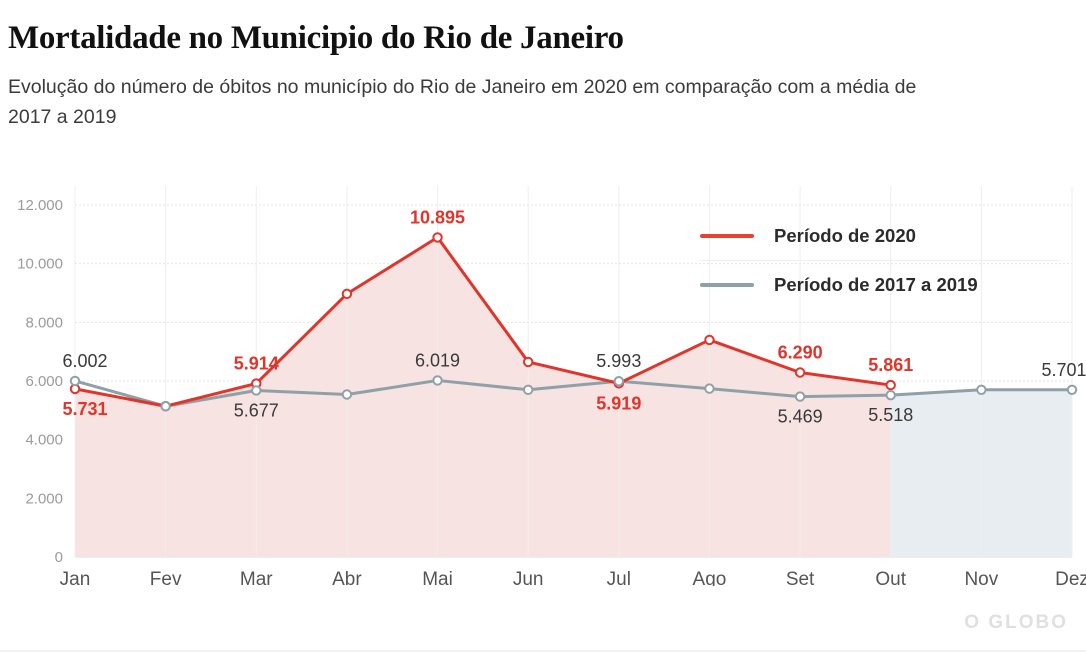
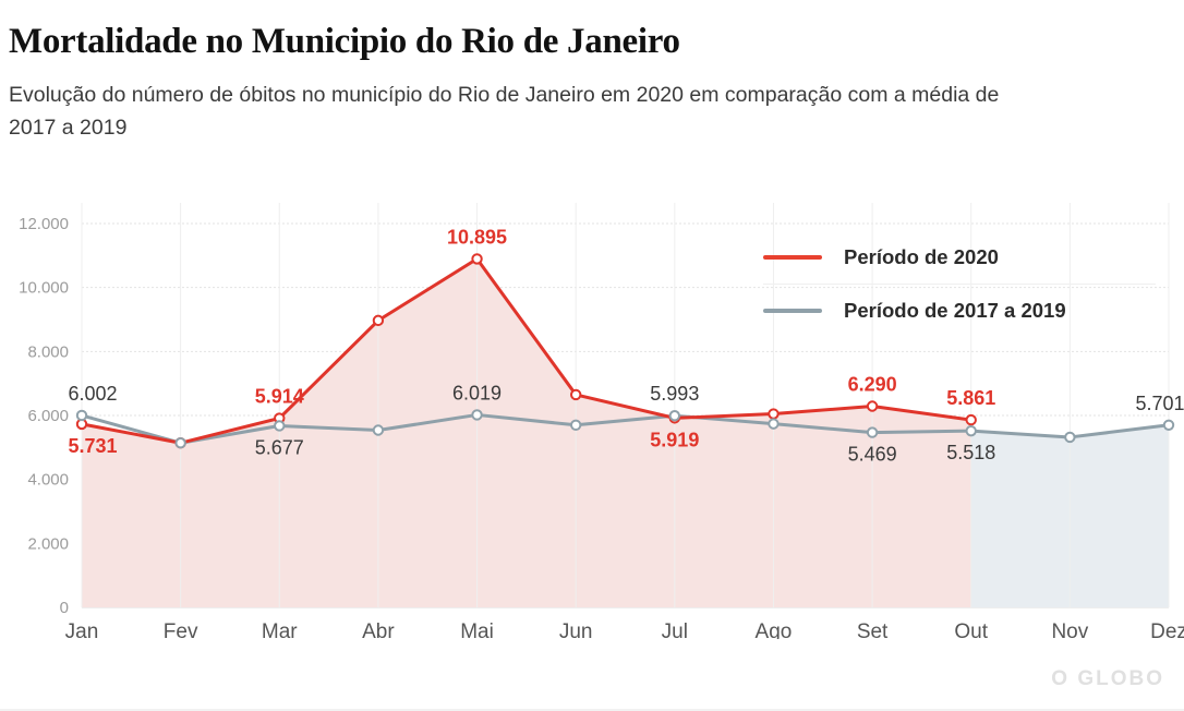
Período de 2020/Ago: 7400 -> 6000
Período de 2017 a 2019/Nov: 5700 -> 5300
